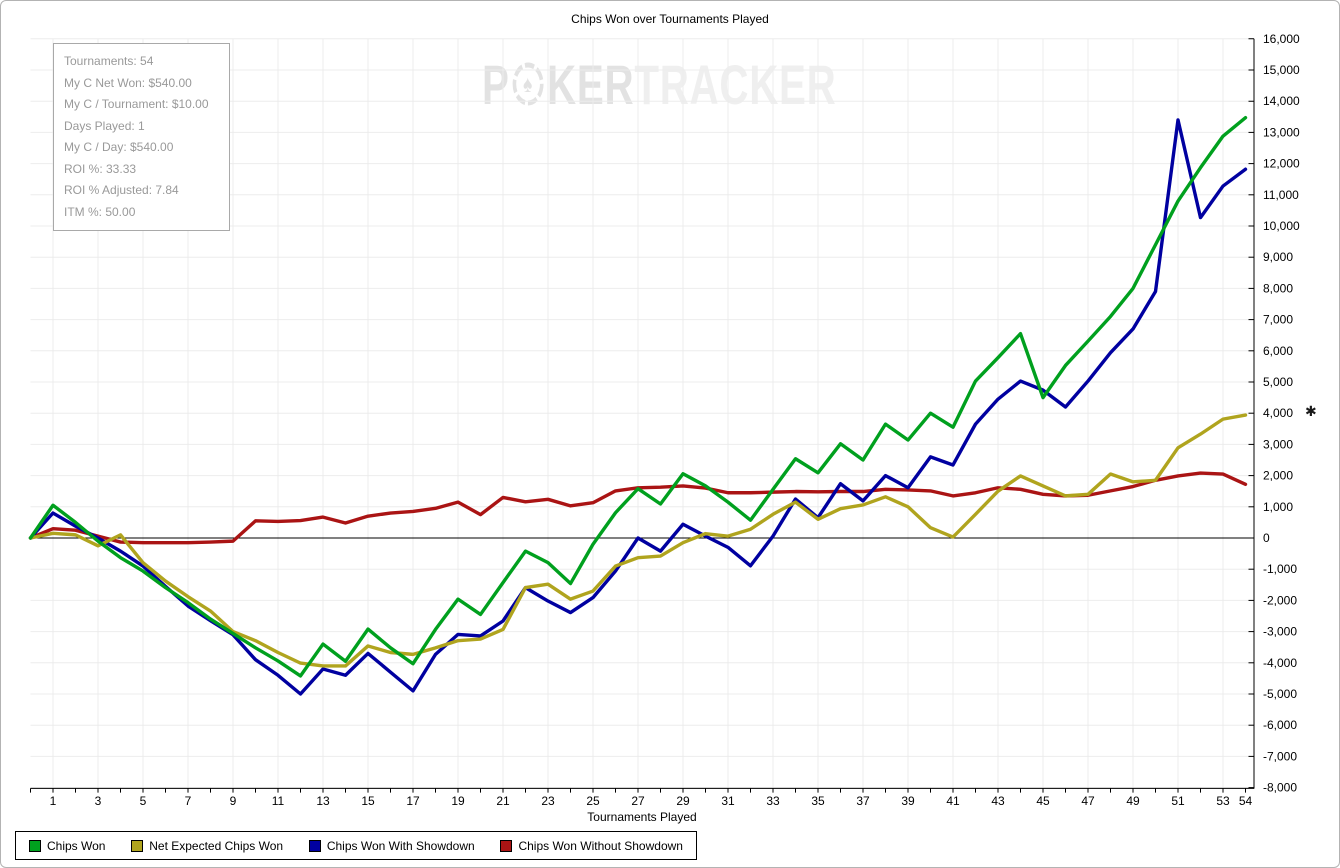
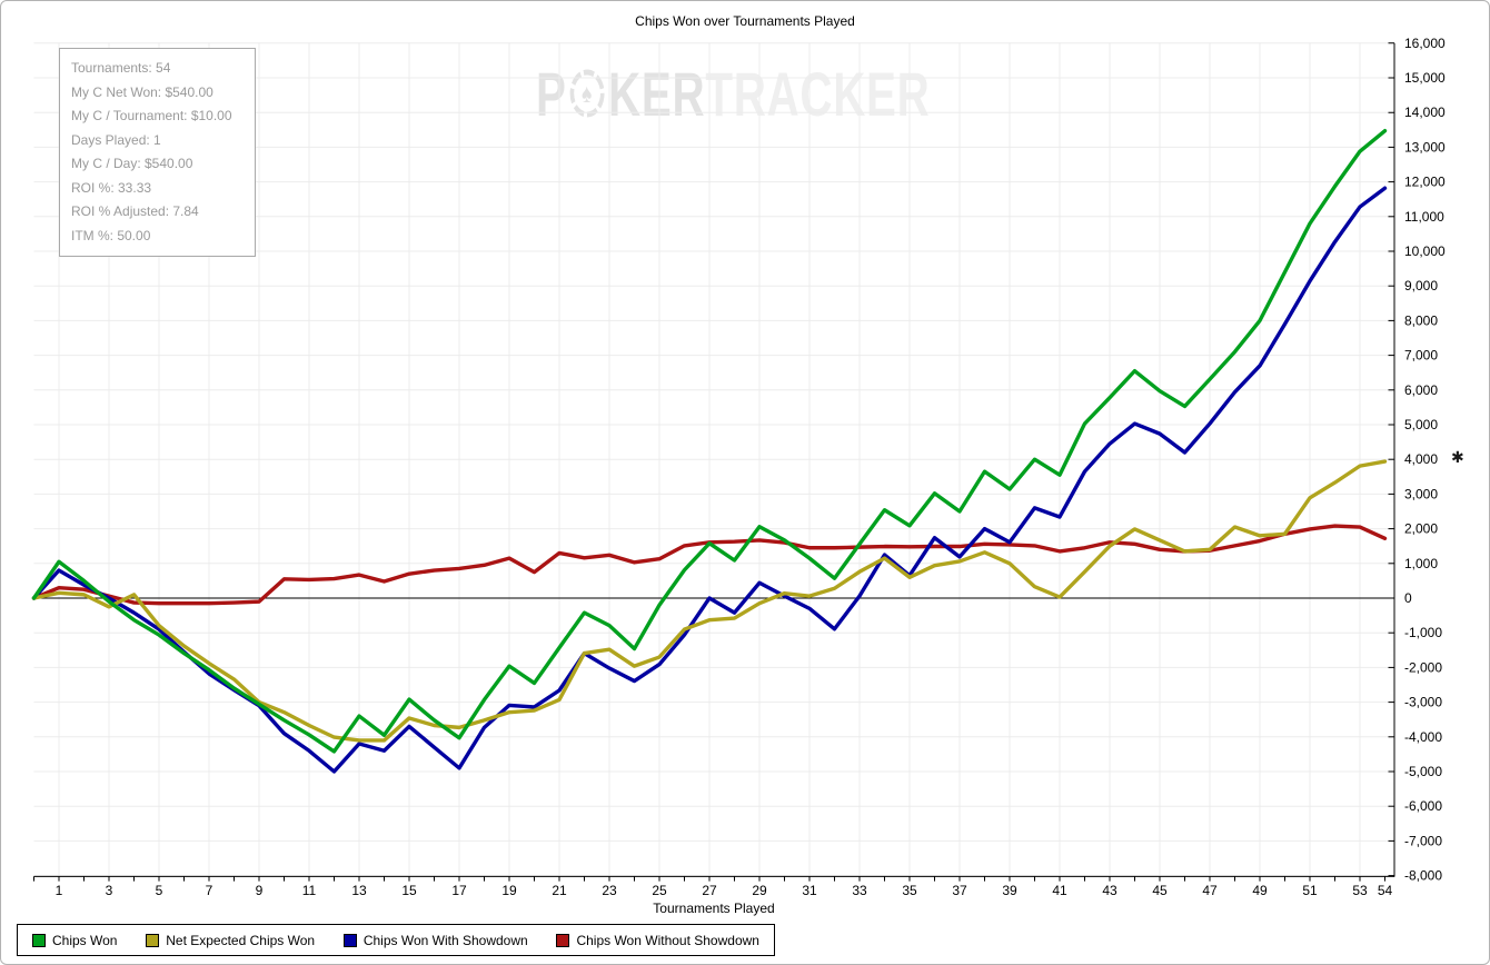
Chips Won/45: 4500 -> 6000
Chips Won With Showdown/51: 13400 -> 9100
